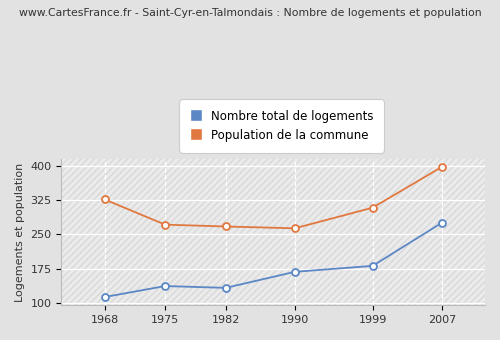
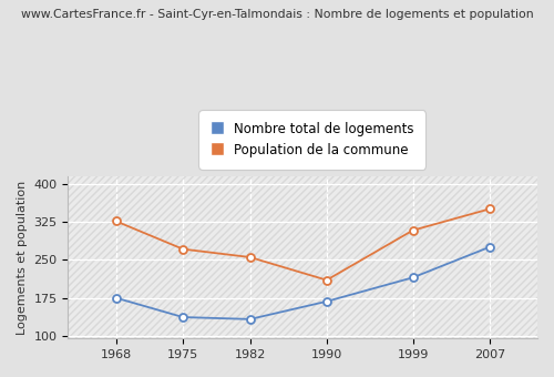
Nombre total de logements/1968: 113 -> 175
Population de la commune/1982: 267 -> 255
Population de la commune/1990: 263 -> 210
Nombre total de logements/1999: 181 -> 215
Population de la commune/2007: 397 -> 350
